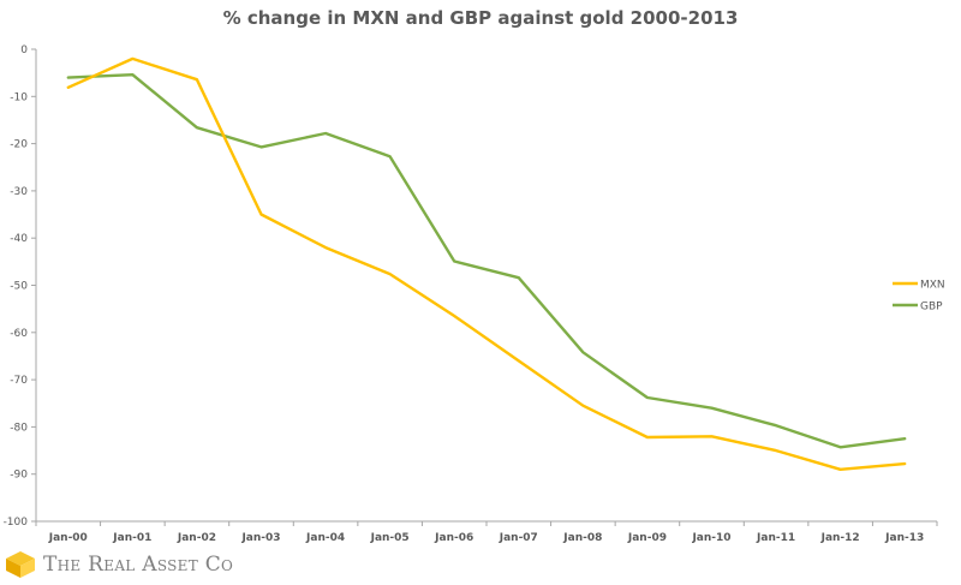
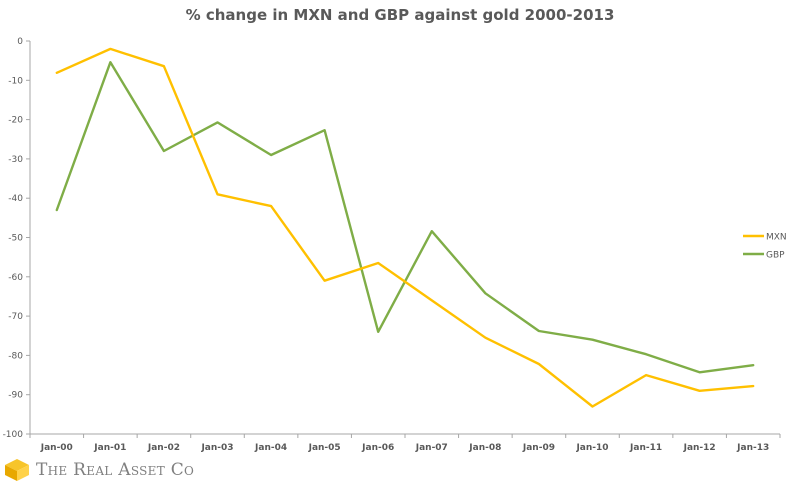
GBP/Jan-00: -6 -> -43
GBP/Jan-02: -17 -> -28
MXN/Jan-03: -35 -> -39
GBP/Jan-04: -18 -> -29
MXN/Jan-05: -48 -> -61
GBP/Jan-06: -45 -> -74
MXN/Jan-10: -82 -> -93
